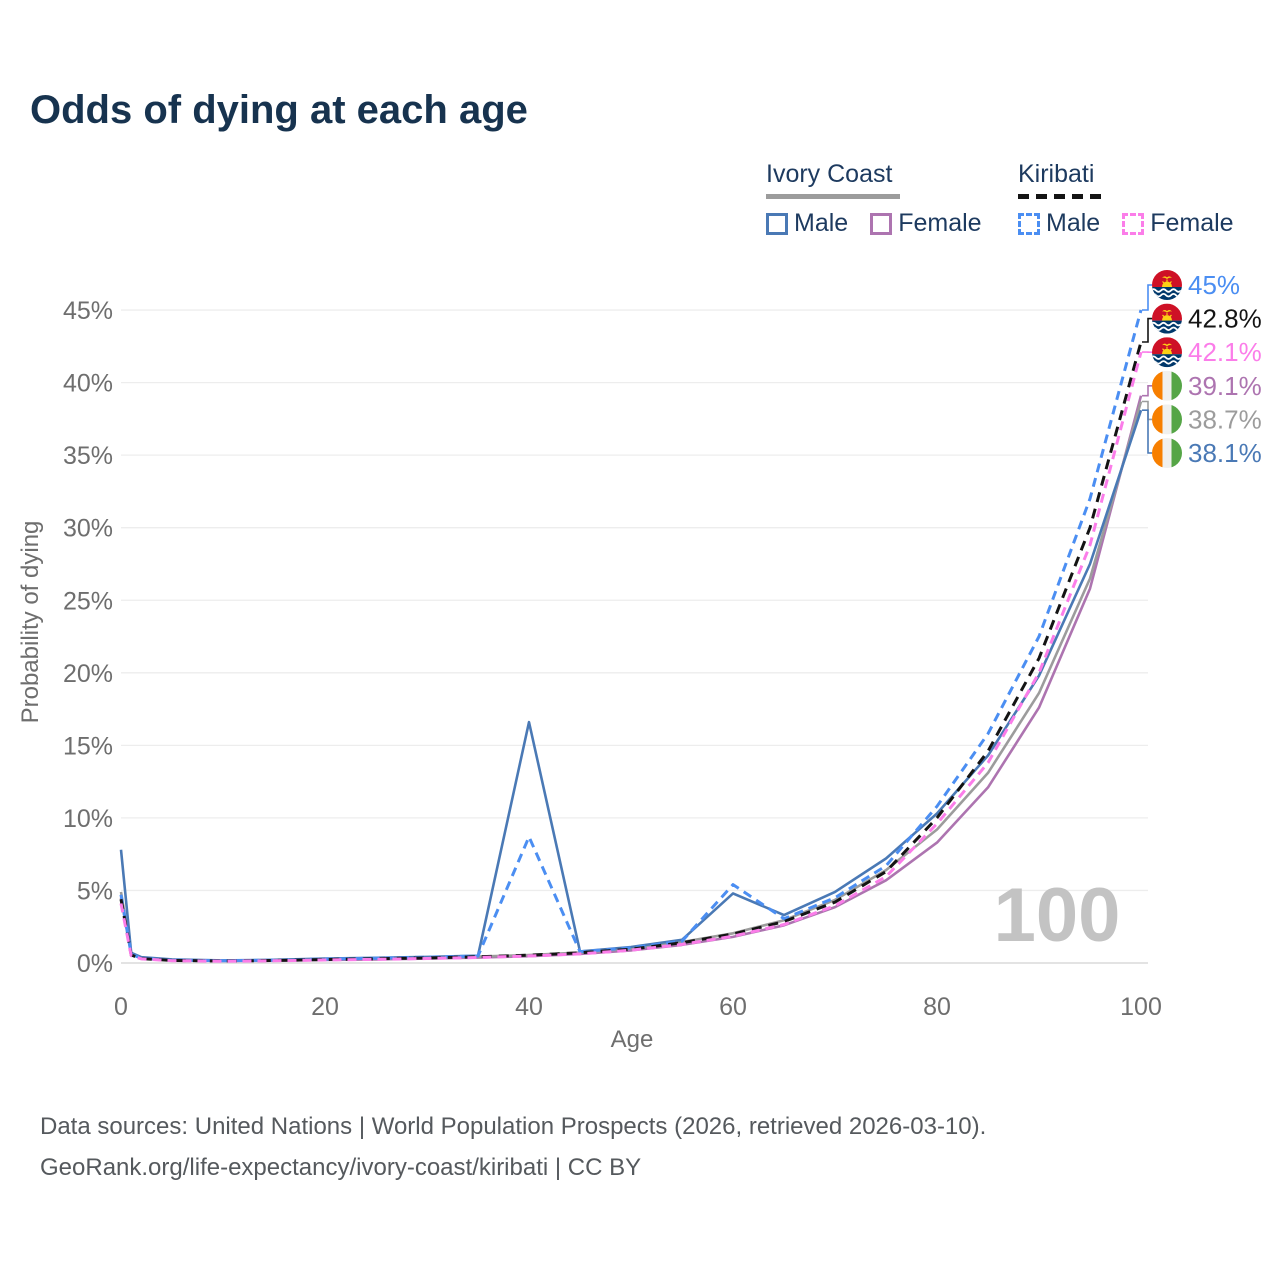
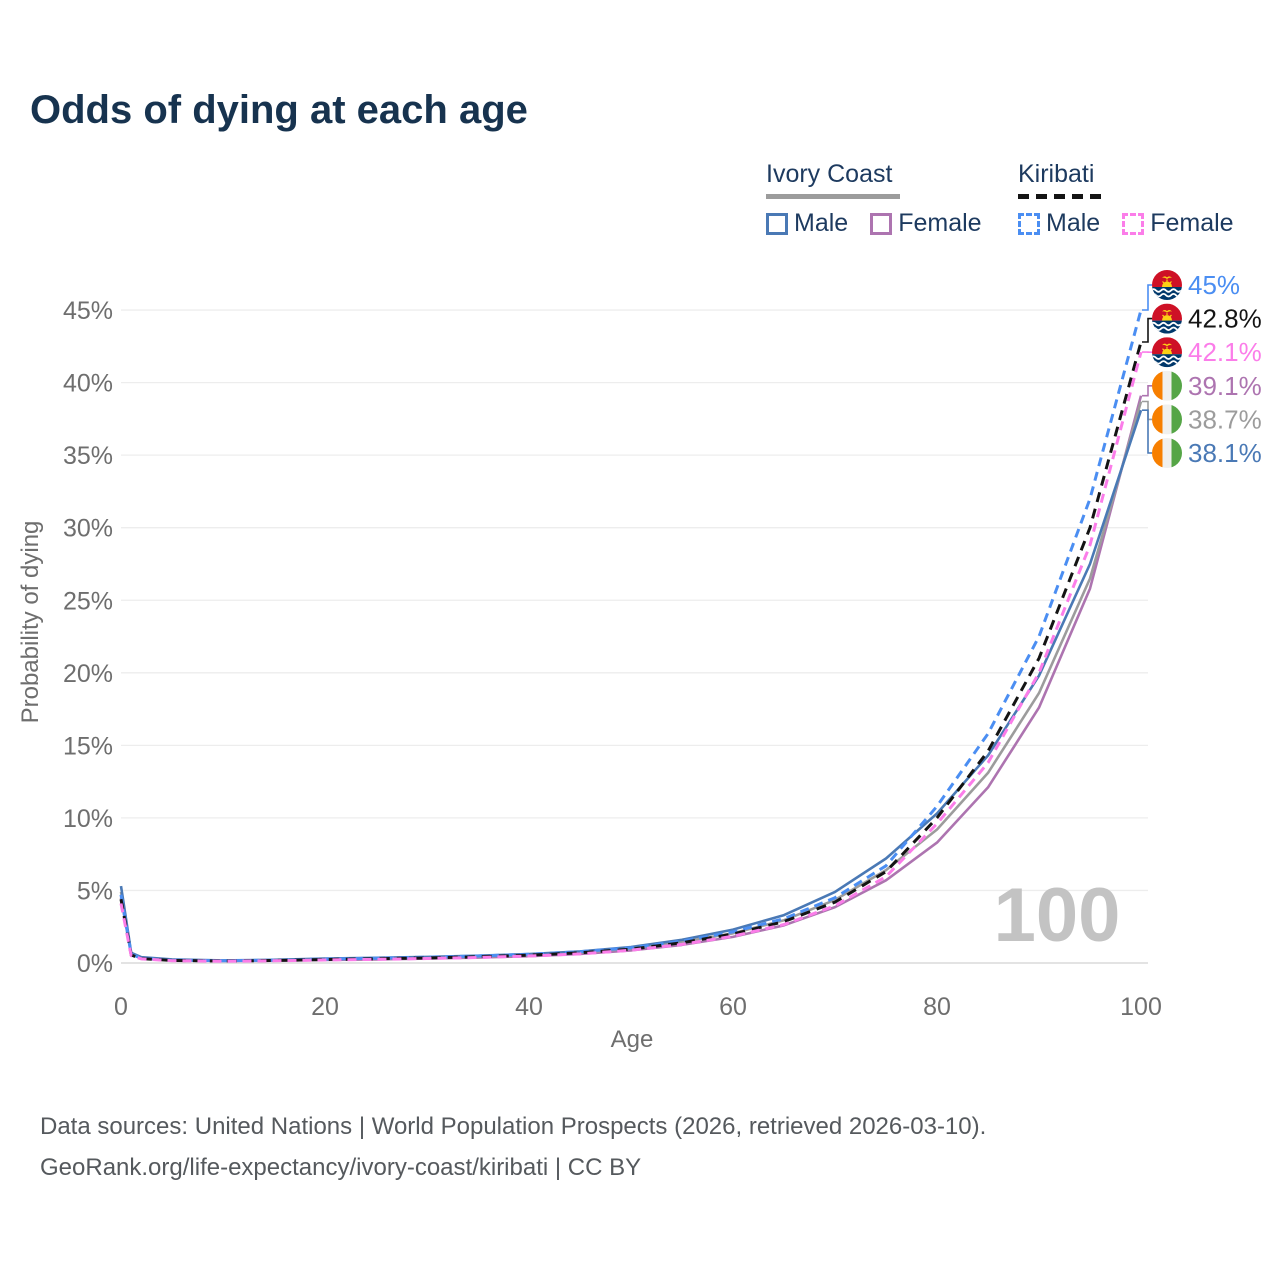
Ivory Coast Male/0: 7.8% -> 5.3%
Kiribati Male/40: 8.7% -> 0.6%
Ivory Coast Male/40: 16.6% -> 0.6%
Kiribati Male/60: 5.4% -> 2.1%
Ivory Coast Male/60: 4.8% -> 2.3%
